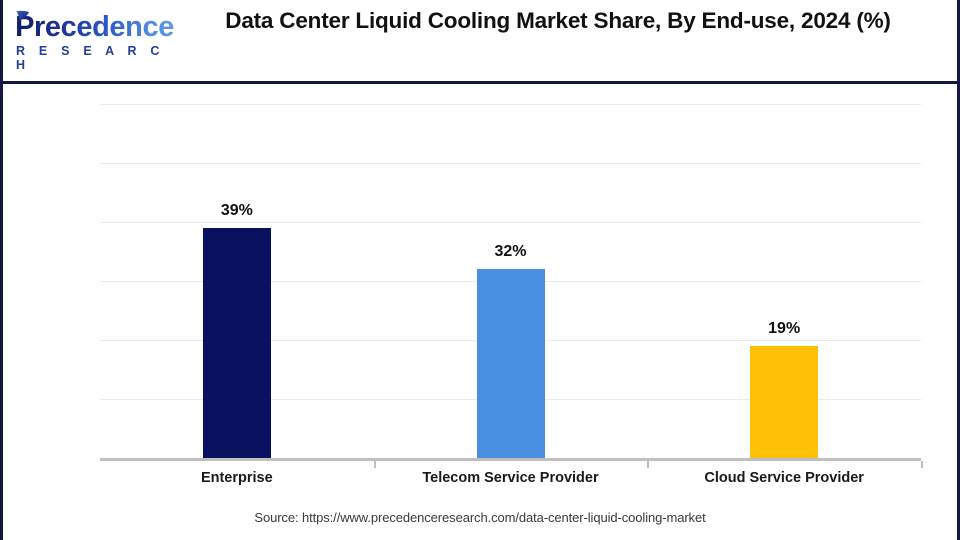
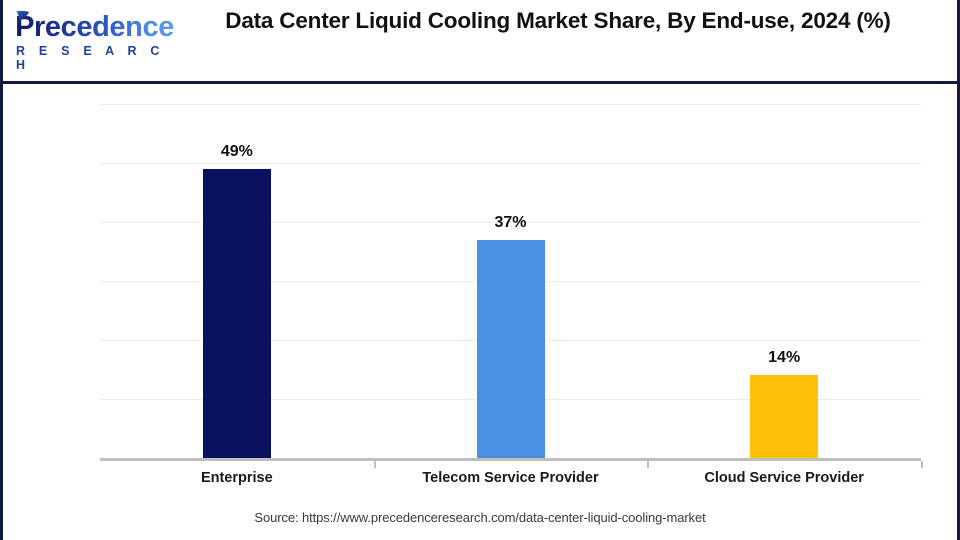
Enterprise: 39% -> 49%
Telecom Service Provider: 32% -> 37%
Cloud Service Provider: 19% -> 14%
